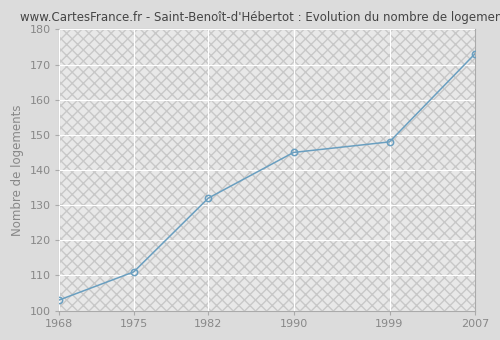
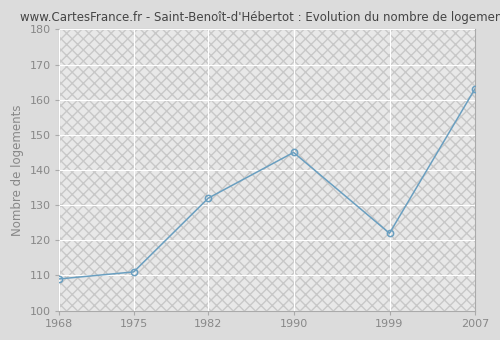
1968: 103 -> 109
1999: 148 -> 122
2007: 173 -> 163
